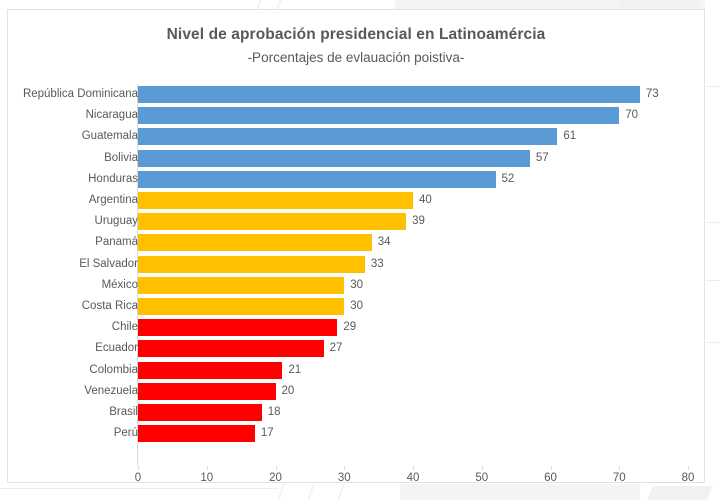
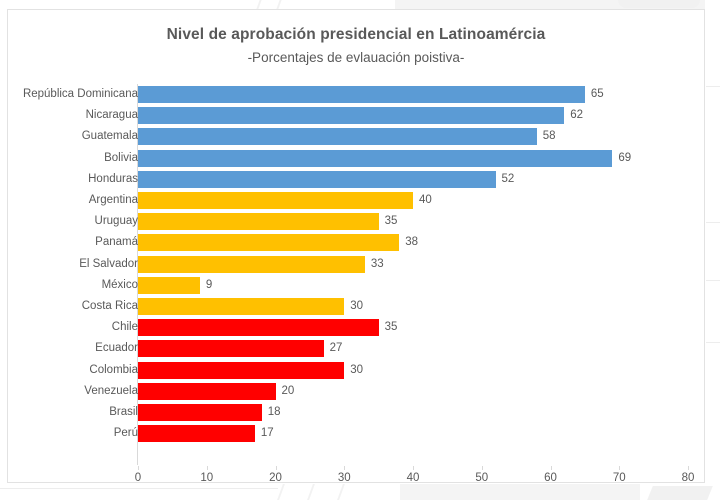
República Dominicana: 73 -> 65
Nicaragua: 70 -> 62
Guatemala: 61 -> 58
Bolivia: 57 -> 69
Uruguay: 39 -> 35
Panamá: 34 -> 38
México: 30 -> 9
Chile: 29 -> 35
Colombia: 21 -> 30
